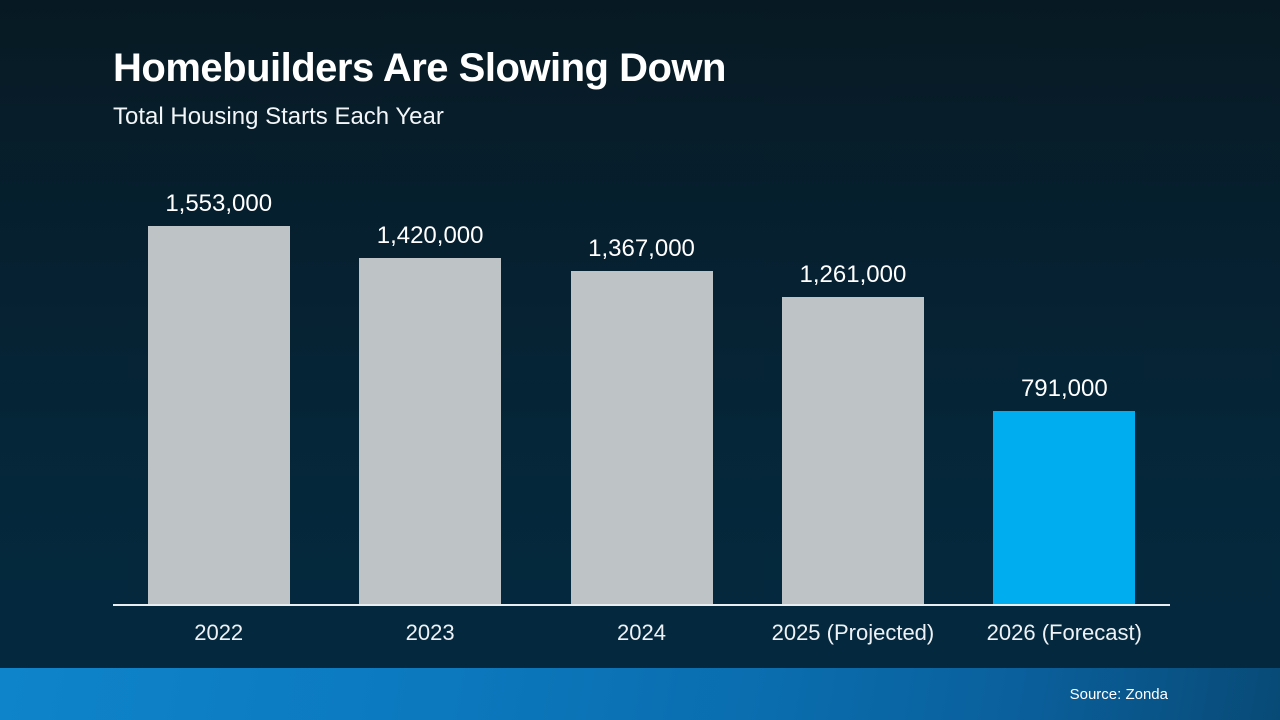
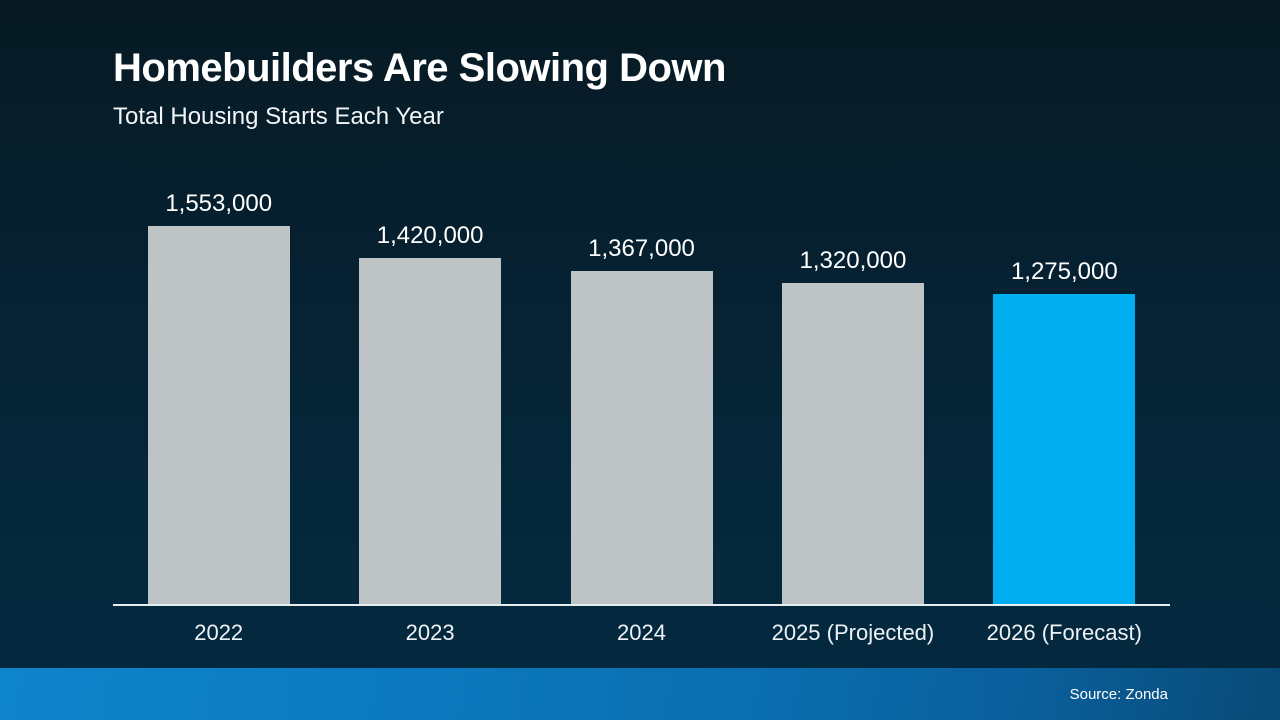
2025 (Projected): 1,261,000 -> 1,320,000
2026 (Forecast): 791,000 -> 1,275,000
